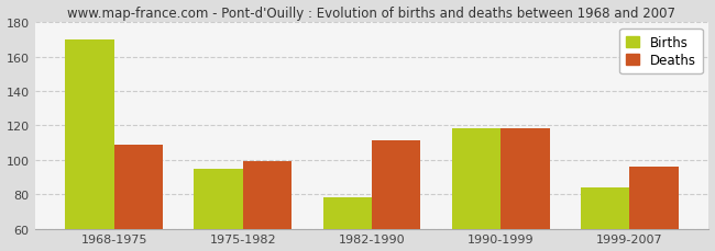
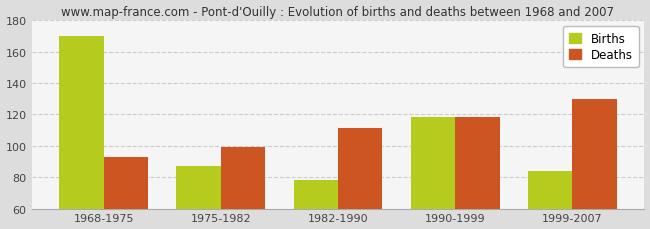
Deaths/1968-1975: 109 -> 93
Births/1975-1982: 95 -> 87
Deaths/1999-2007: 96 -> 130
